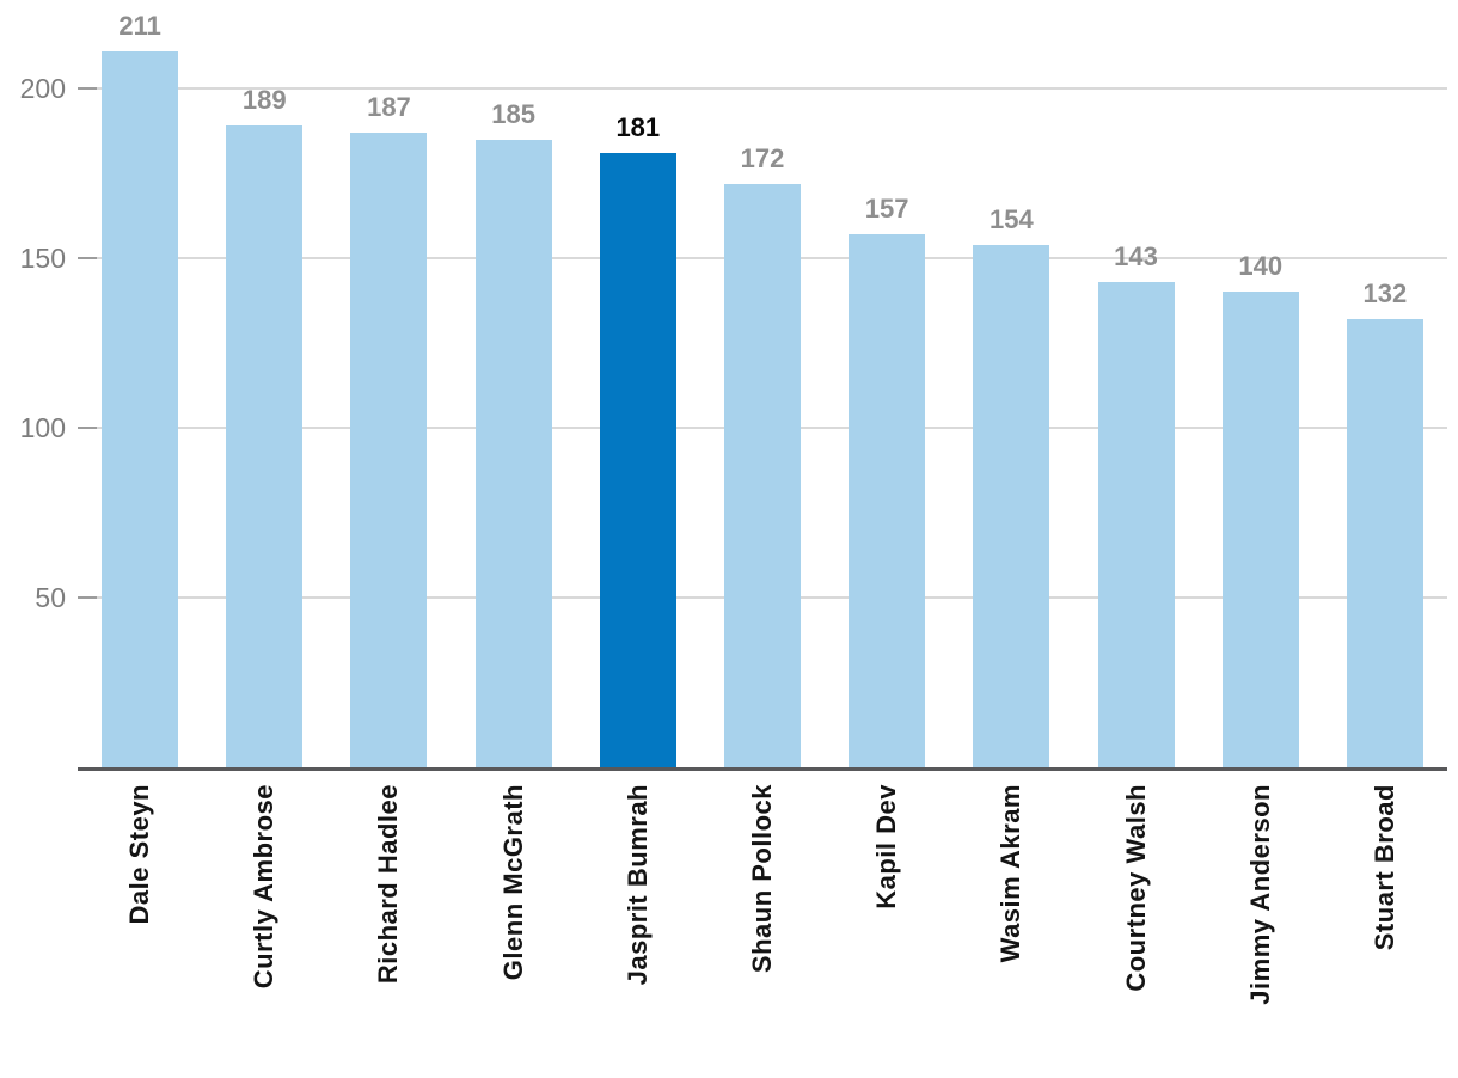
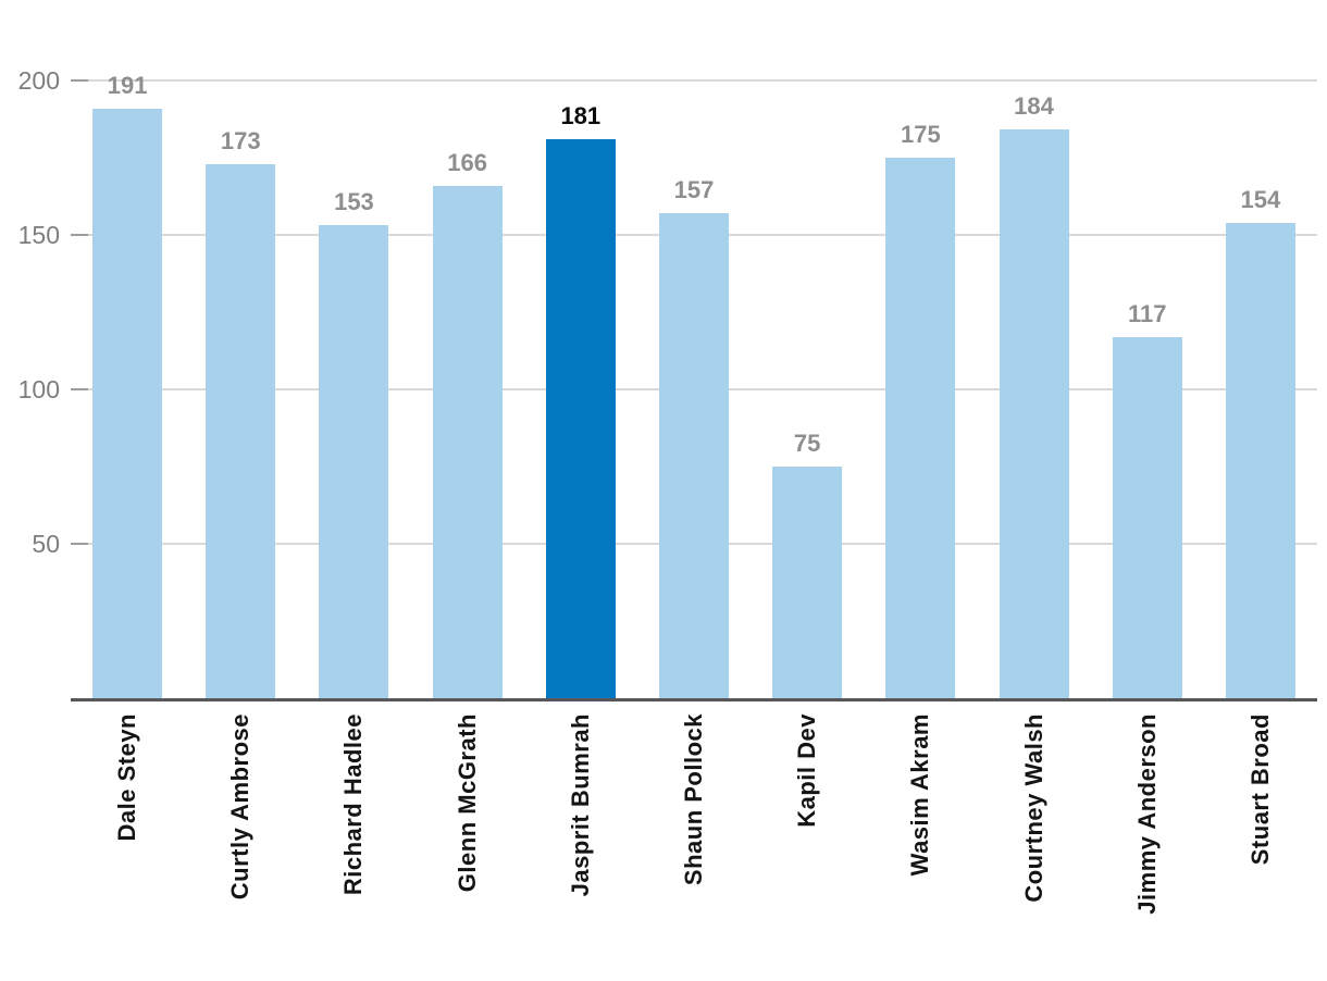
Dale Steyn: 211 -> 191
Curtly Ambrose: 189 -> 173
Richard Hadlee: 187 -> 153
Glenn McGrath: 185 -> 166
Shaun Pollock: 172 -> 157
Kapil Dev: 157 -> 75
Wasim Akram: 154 -> 175
Courtney Walsh: 143 -> 184
Jimmy Anderson: 140 -> 117
Stuart Broad: 132 -> 154
